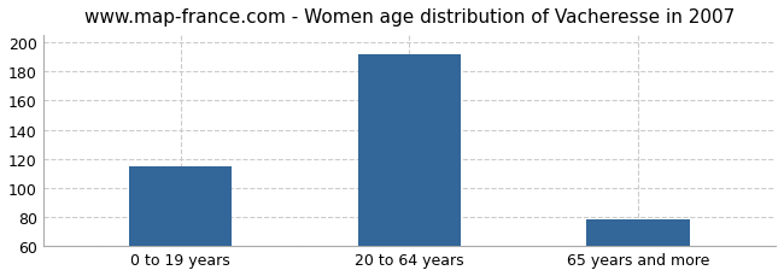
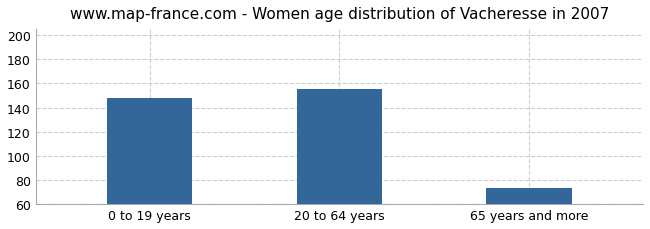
0 to 19 years: 115 -> 148
20 to 64 years: 192 -> 155
65 years and more: 78 -> 73
